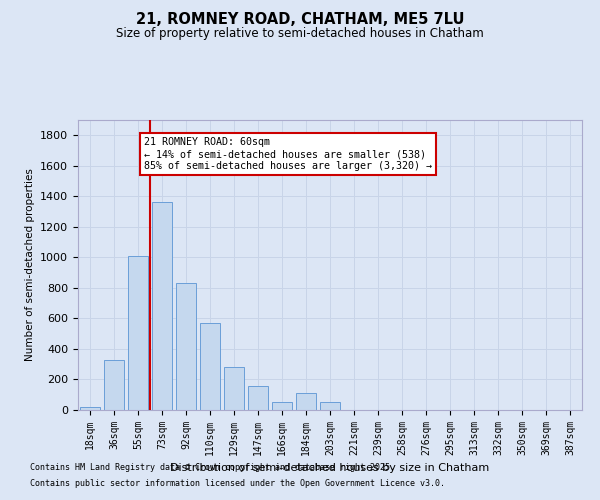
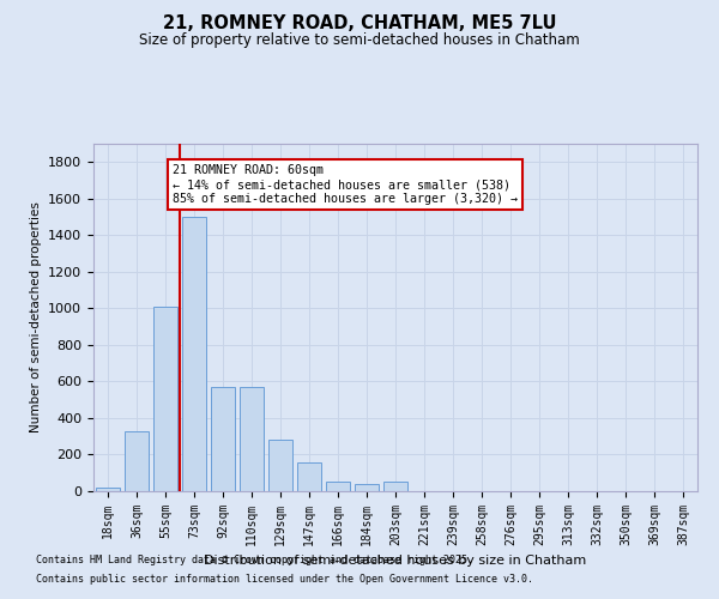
73sqm: 1360 -> 1500
92sqm: 830 -> 570
184sqm: 110 -> 40
